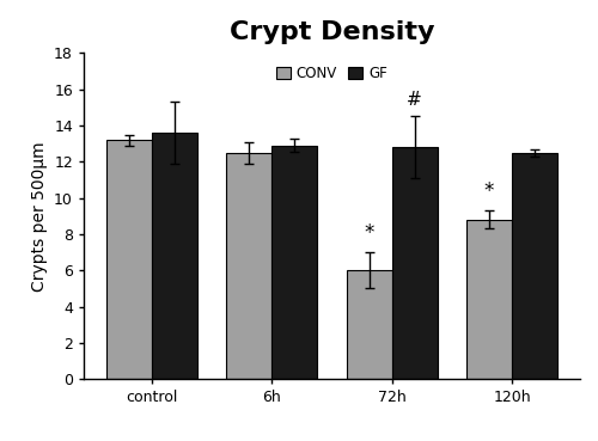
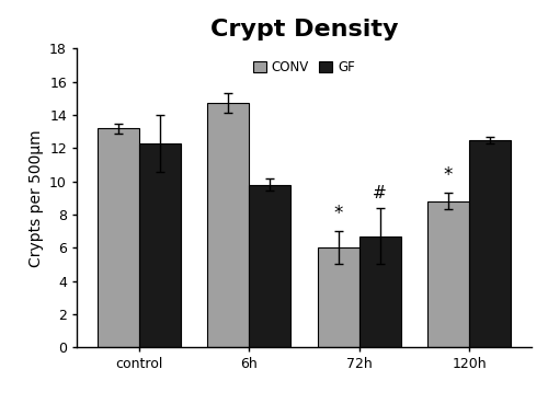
GF/control: 13.6 -> 12.3
CONV/6h: 12.5 -> 14.7
GF/6h: 12.9 -> 9.8
GF/72h: 12.8 -> 6.7
